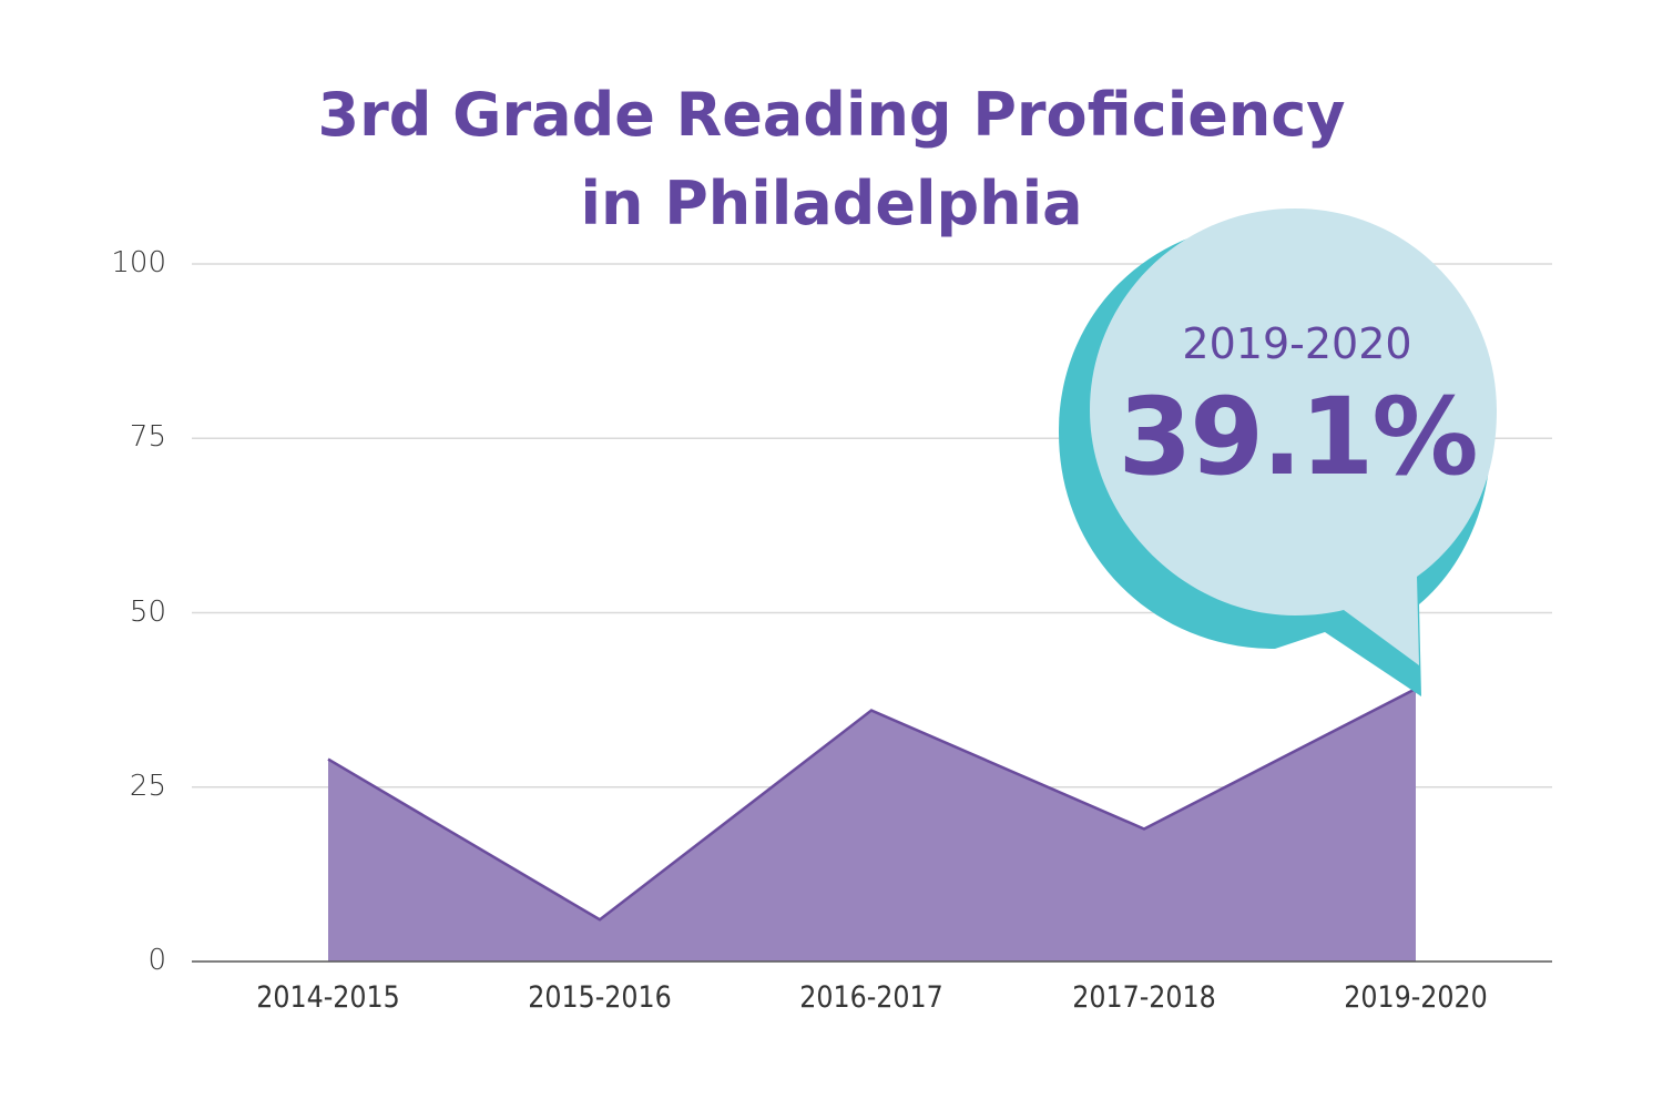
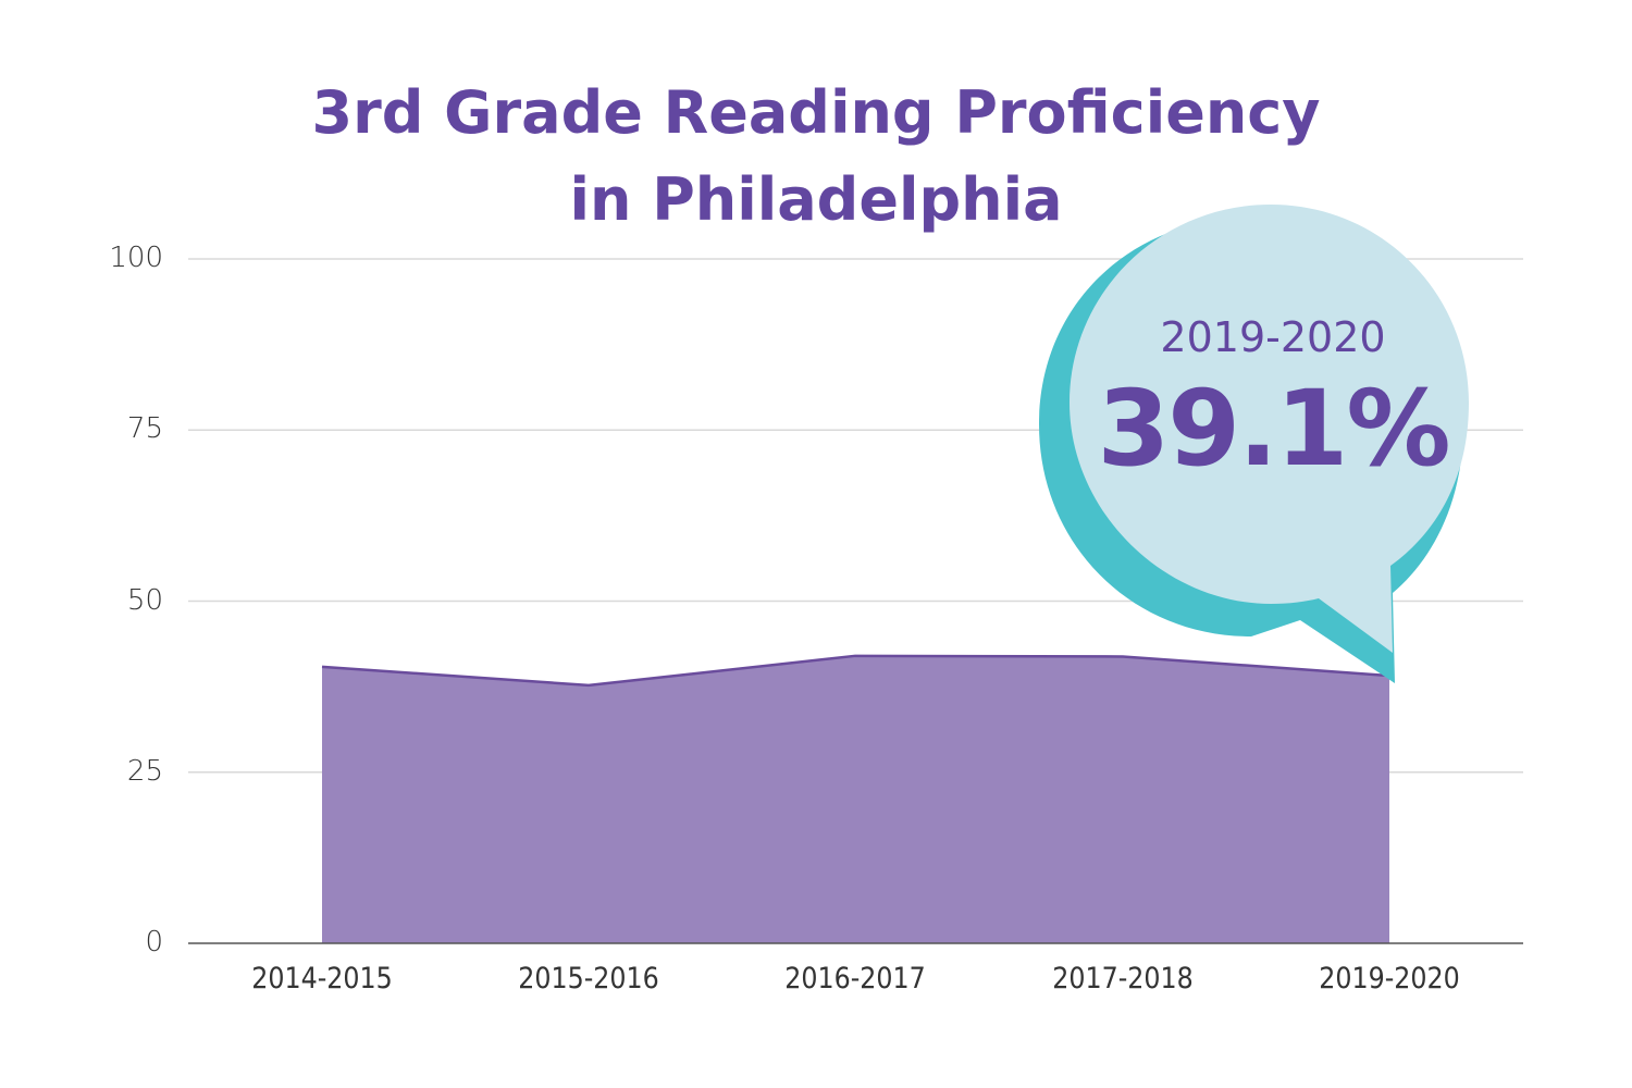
2014-2015: 29 -> 40
2015-2016: 6 -> 38
2016-2017: 36 -> 42
2017-2018: 19 -> 42
